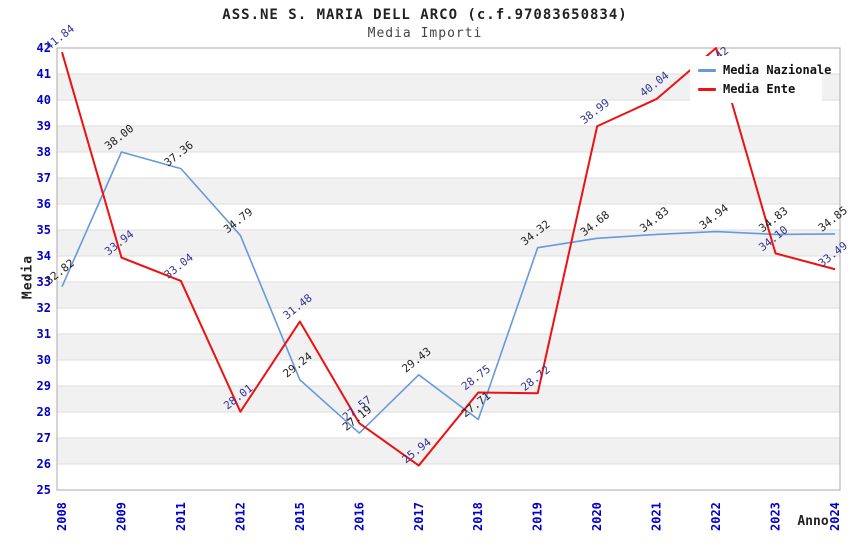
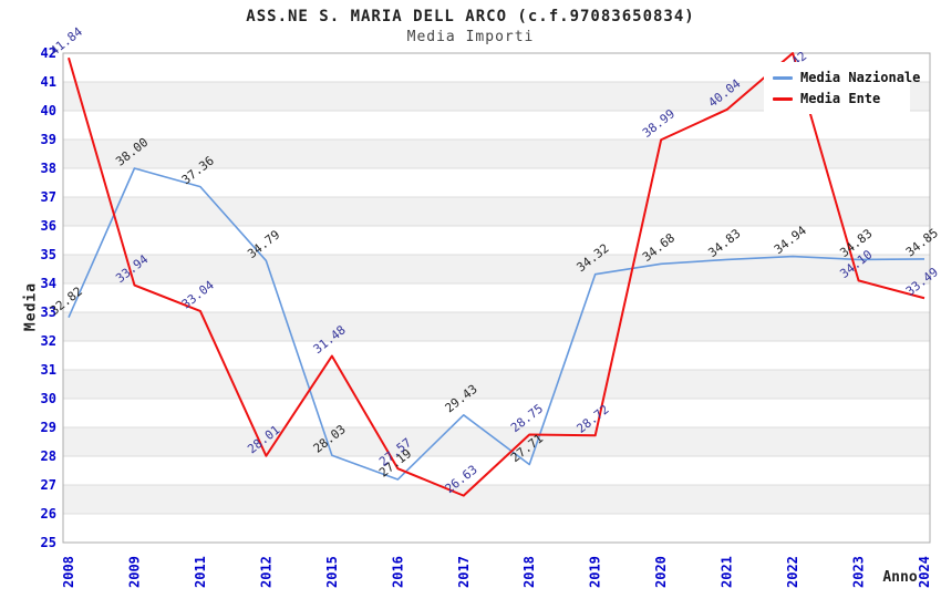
Media Nazionale/2015: 29.24 -> 28.03
Media Ente/2017: 25.94 -> 26.63
